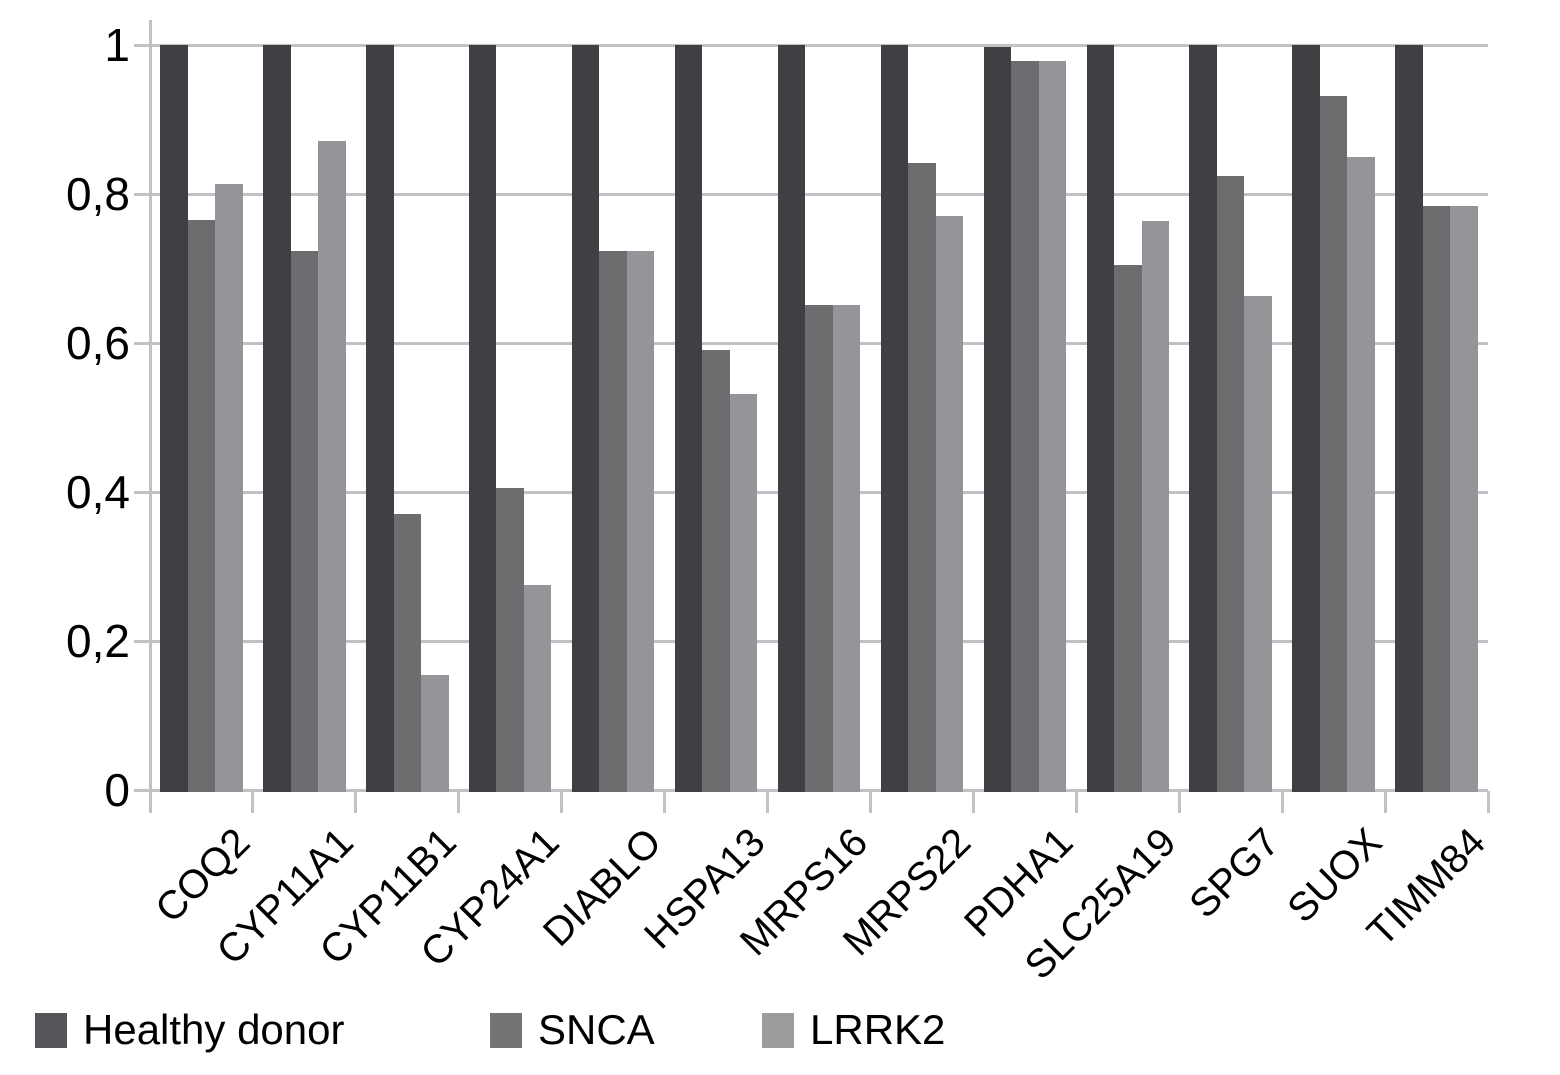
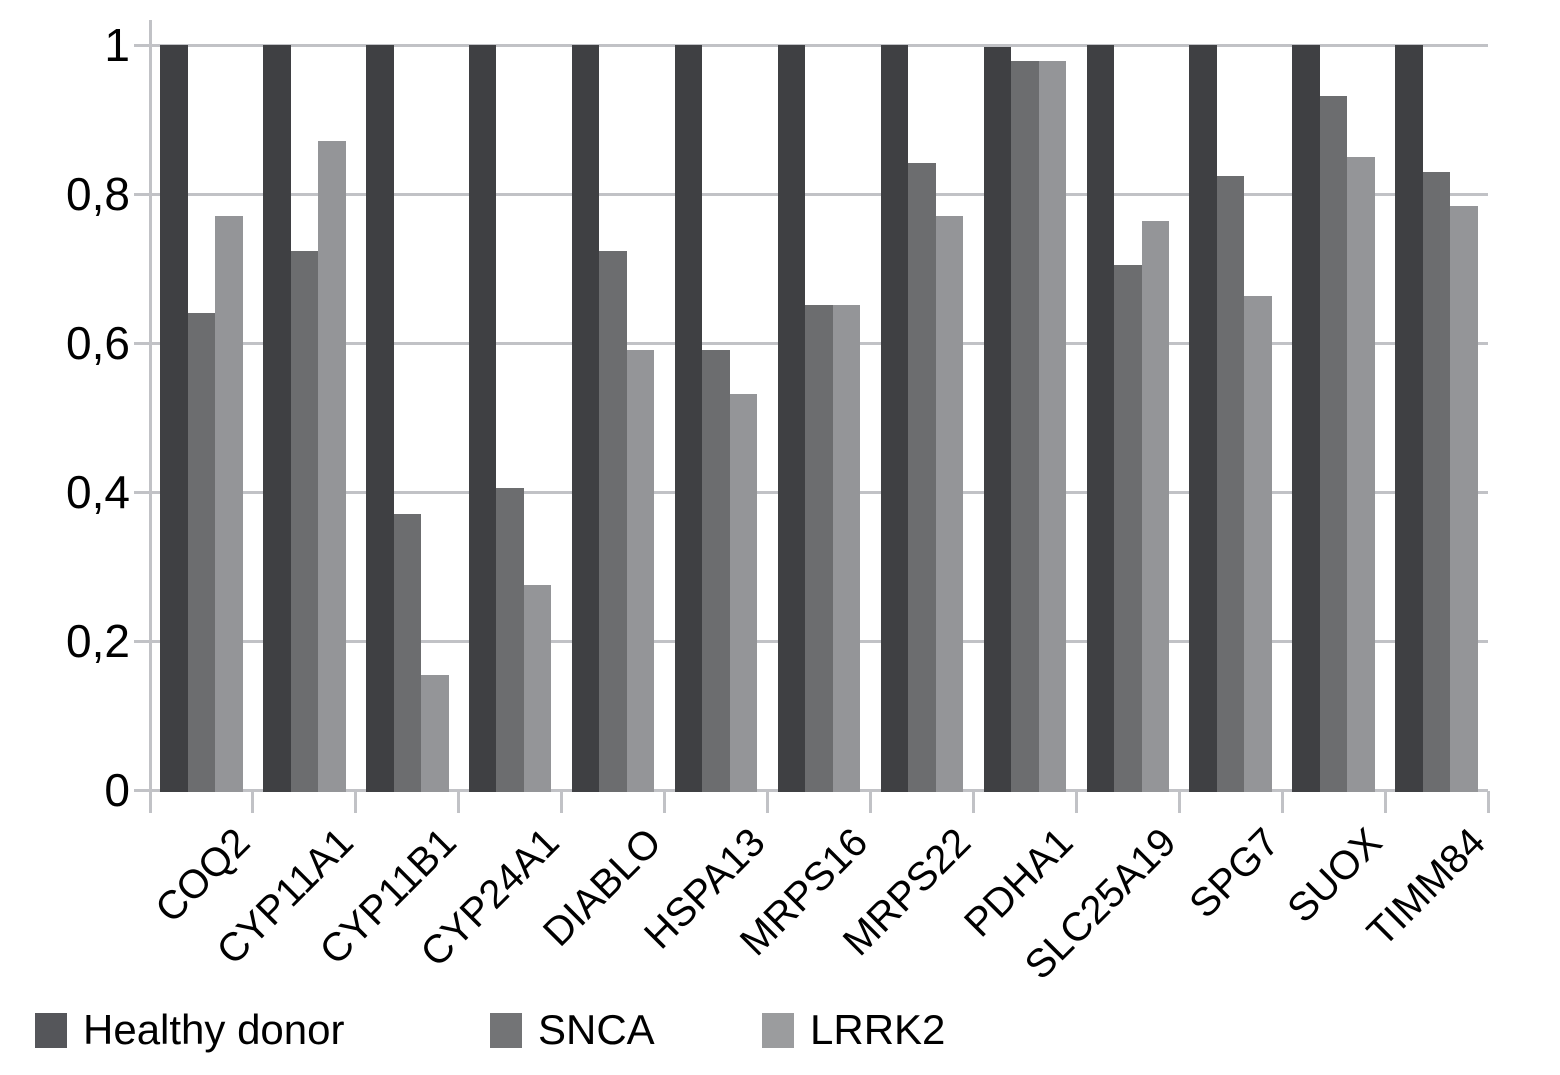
SNCA/COQ2: 0,77 -> 0,64
LRRK2/COQ2: 0,81 -> 0,77
LRRK2/DIABLO: 0,72 -> 0,59
SNCA/TIMM84: 0,78 -> 0,83
